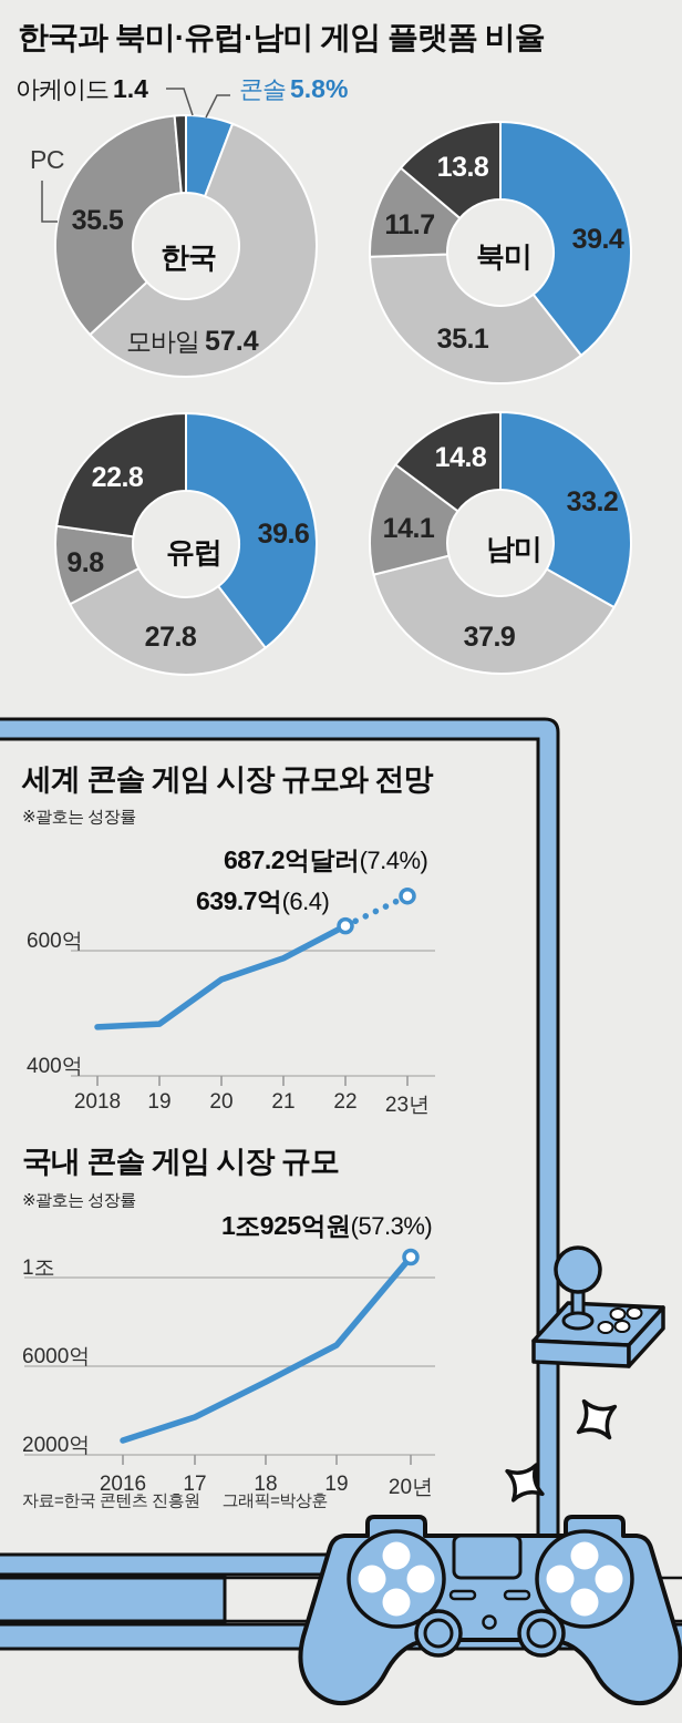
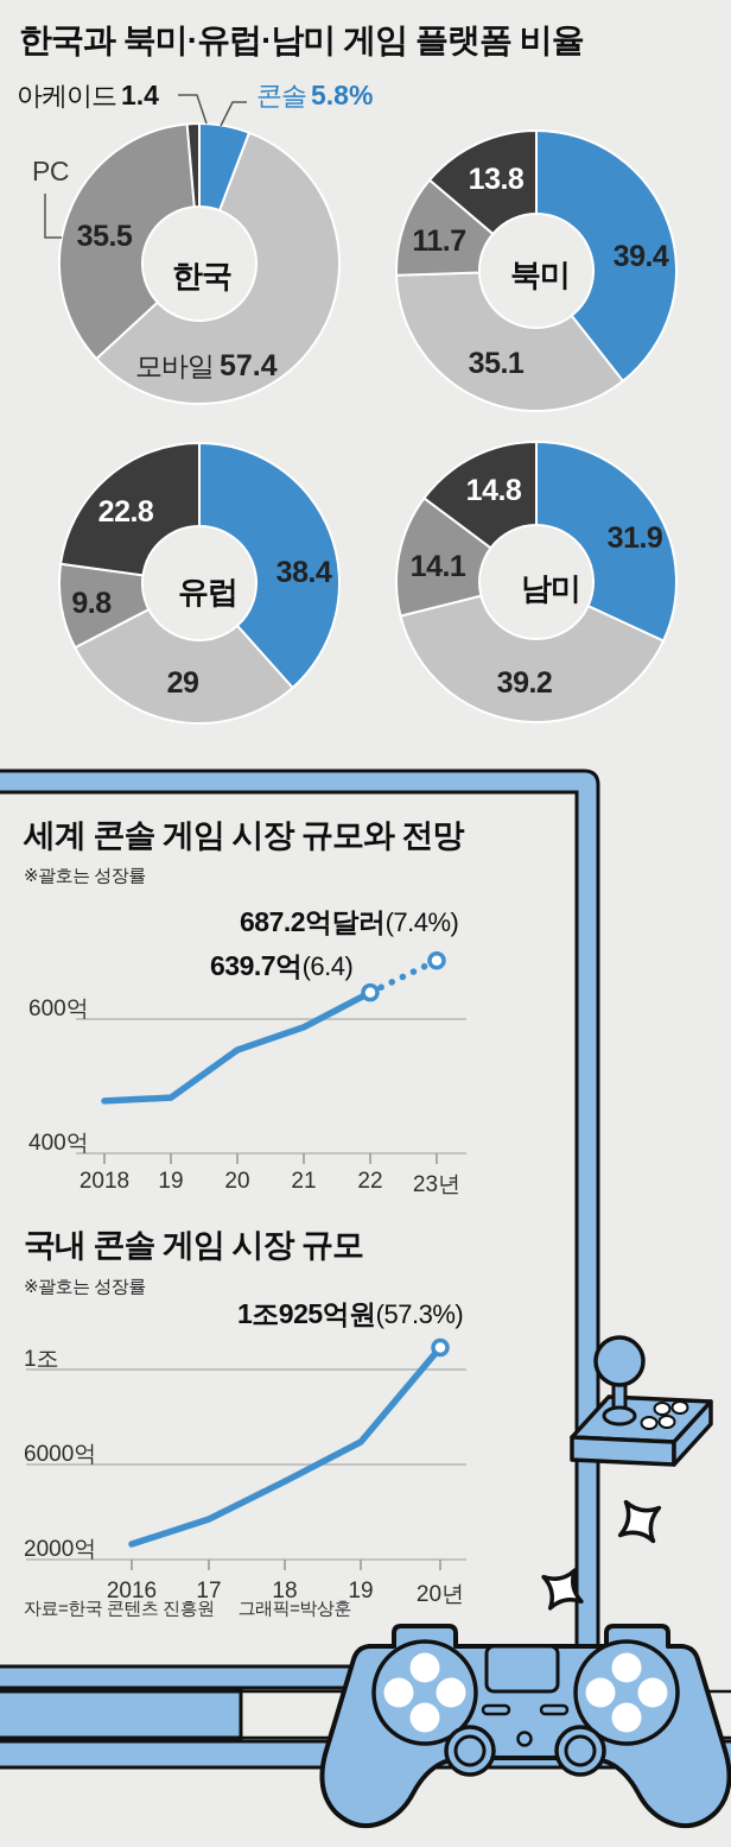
유럽/콘솔: 39.6 -> 38.4
유럽/모바일: 27.8 -> 29
남미/콘솔: 33.2 -> 31.9
남미/모바일: 37.9 -> 39.2
